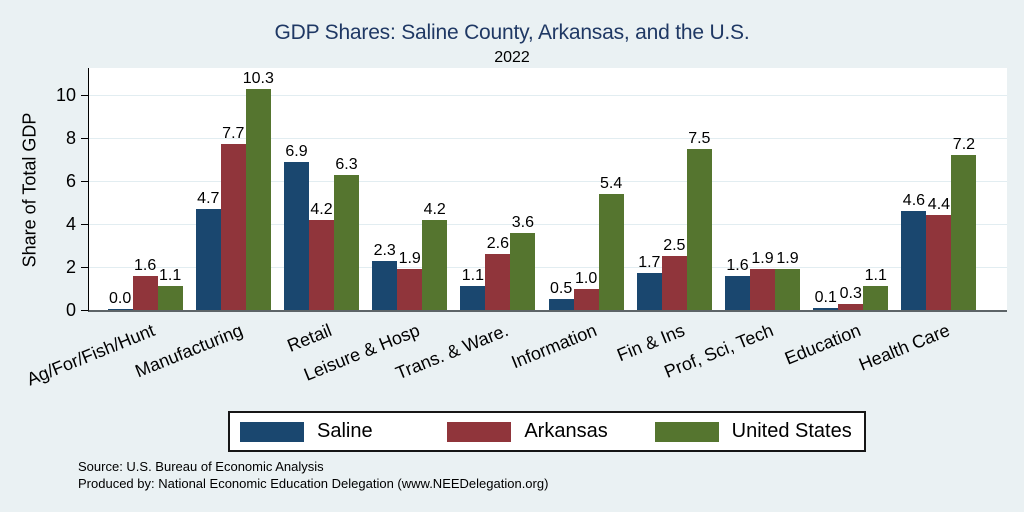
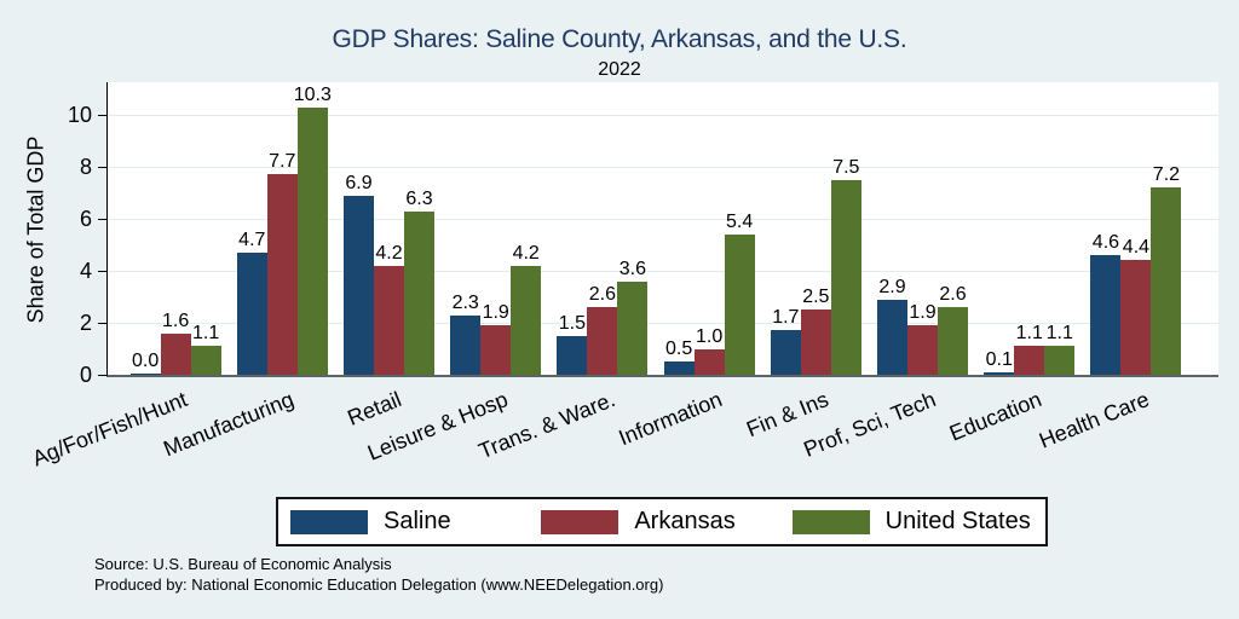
Saline/Trans. & Ware.: 1.1 -> 1.5
Saline/Prof, Sci, Tech: 1.6 -> 2.9
United States/Prof, Sci, Tech: 1.9 -> 2.6
Arkansas/Education: 0.3 -> 1.1
